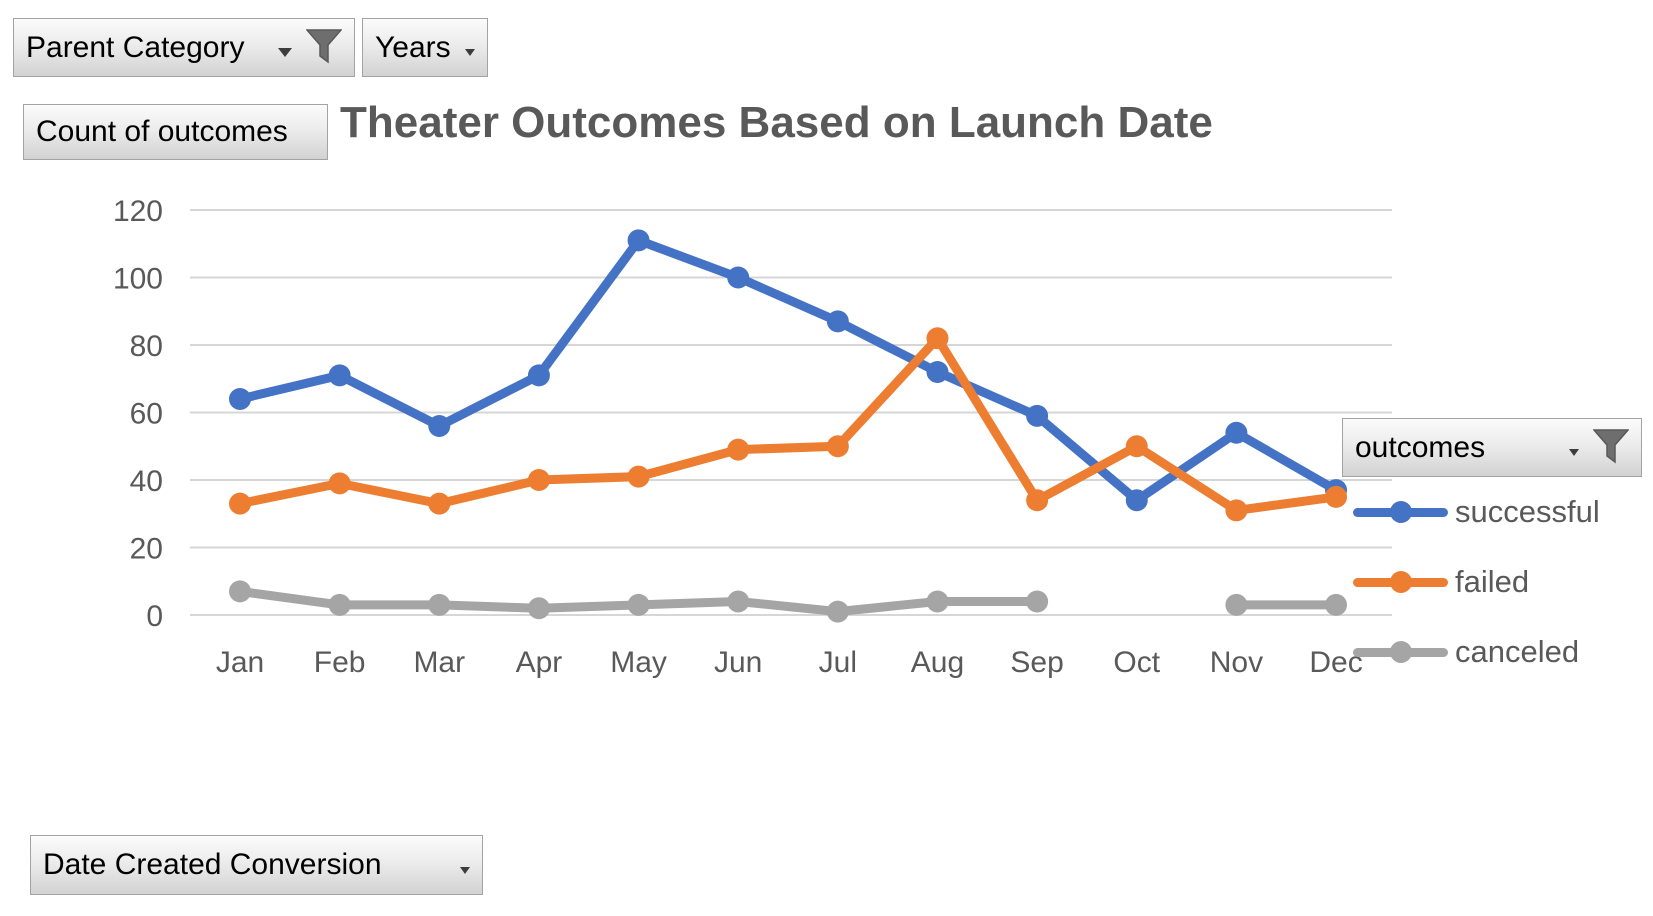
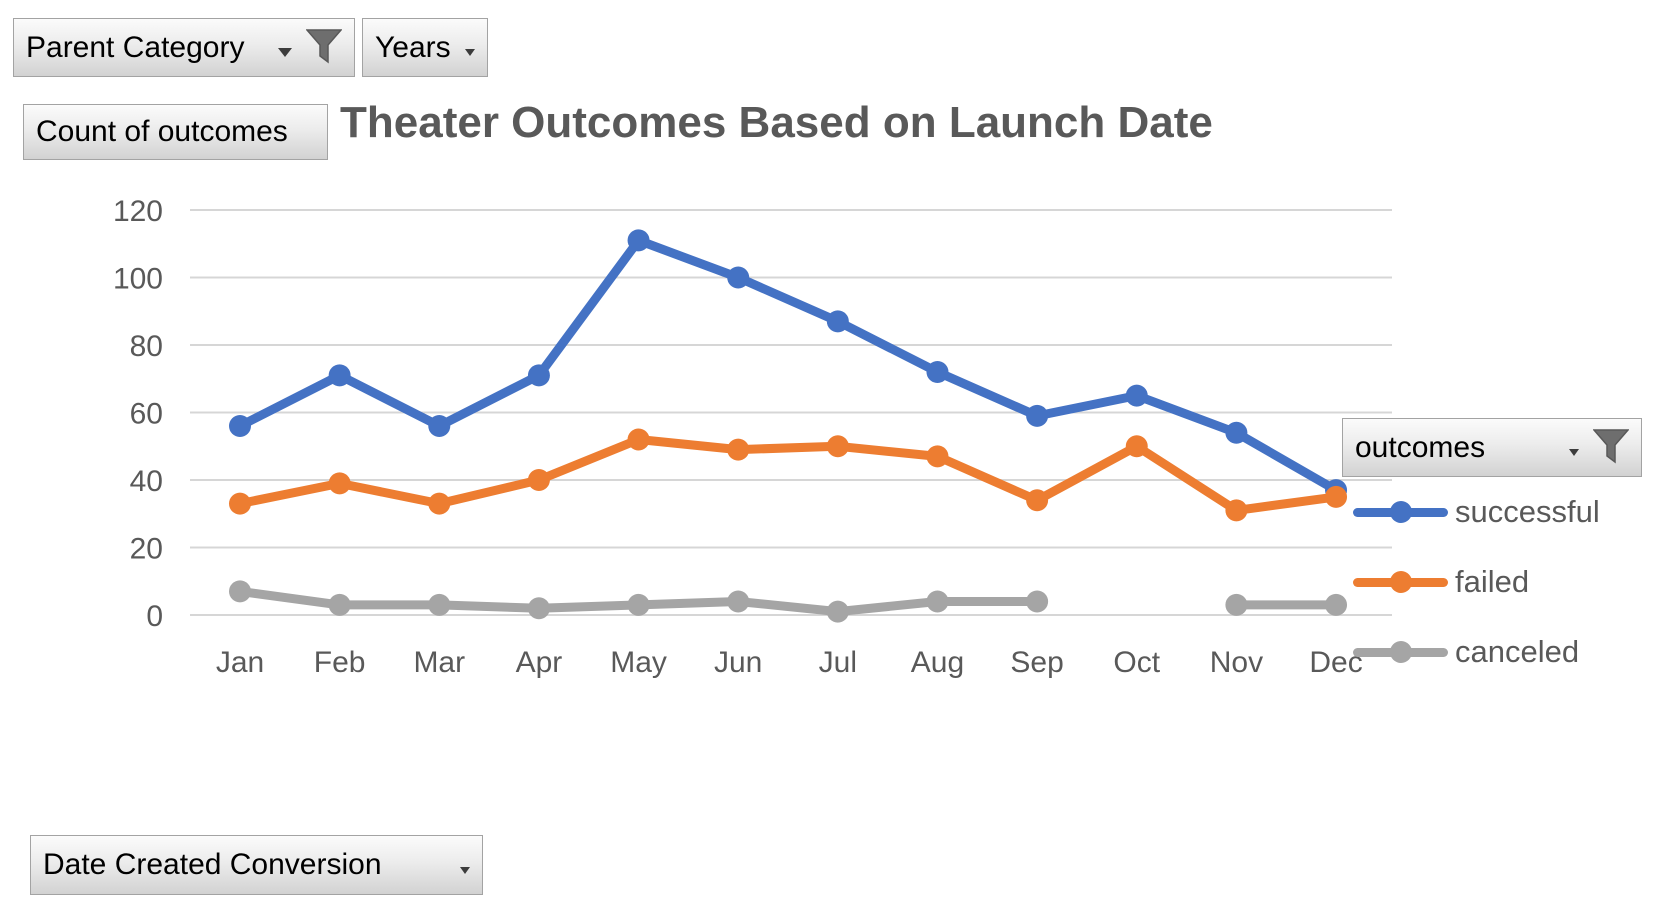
successful/Jan: 64 -> 56
failed/May: 41 -> 52
failed/Aug: 82 -> 47
successful/Oct: 34 -> 65
